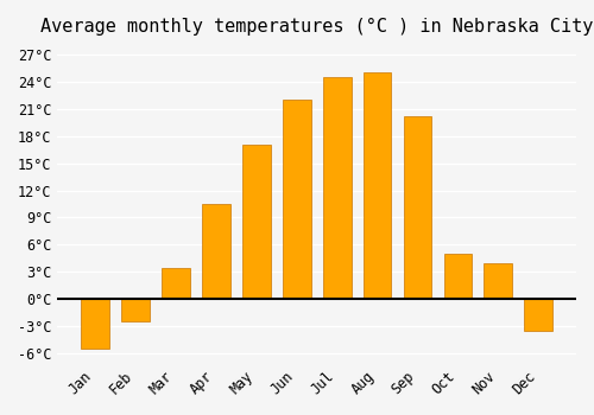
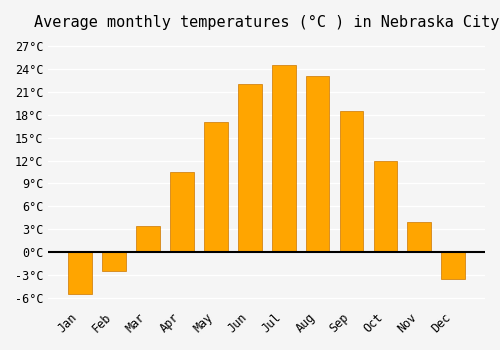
Aug: 25.0°C -> 23.0°C
Sep: 20.2°C -> 18.5°C
Oct: 5.0°C -> 12.0°C
